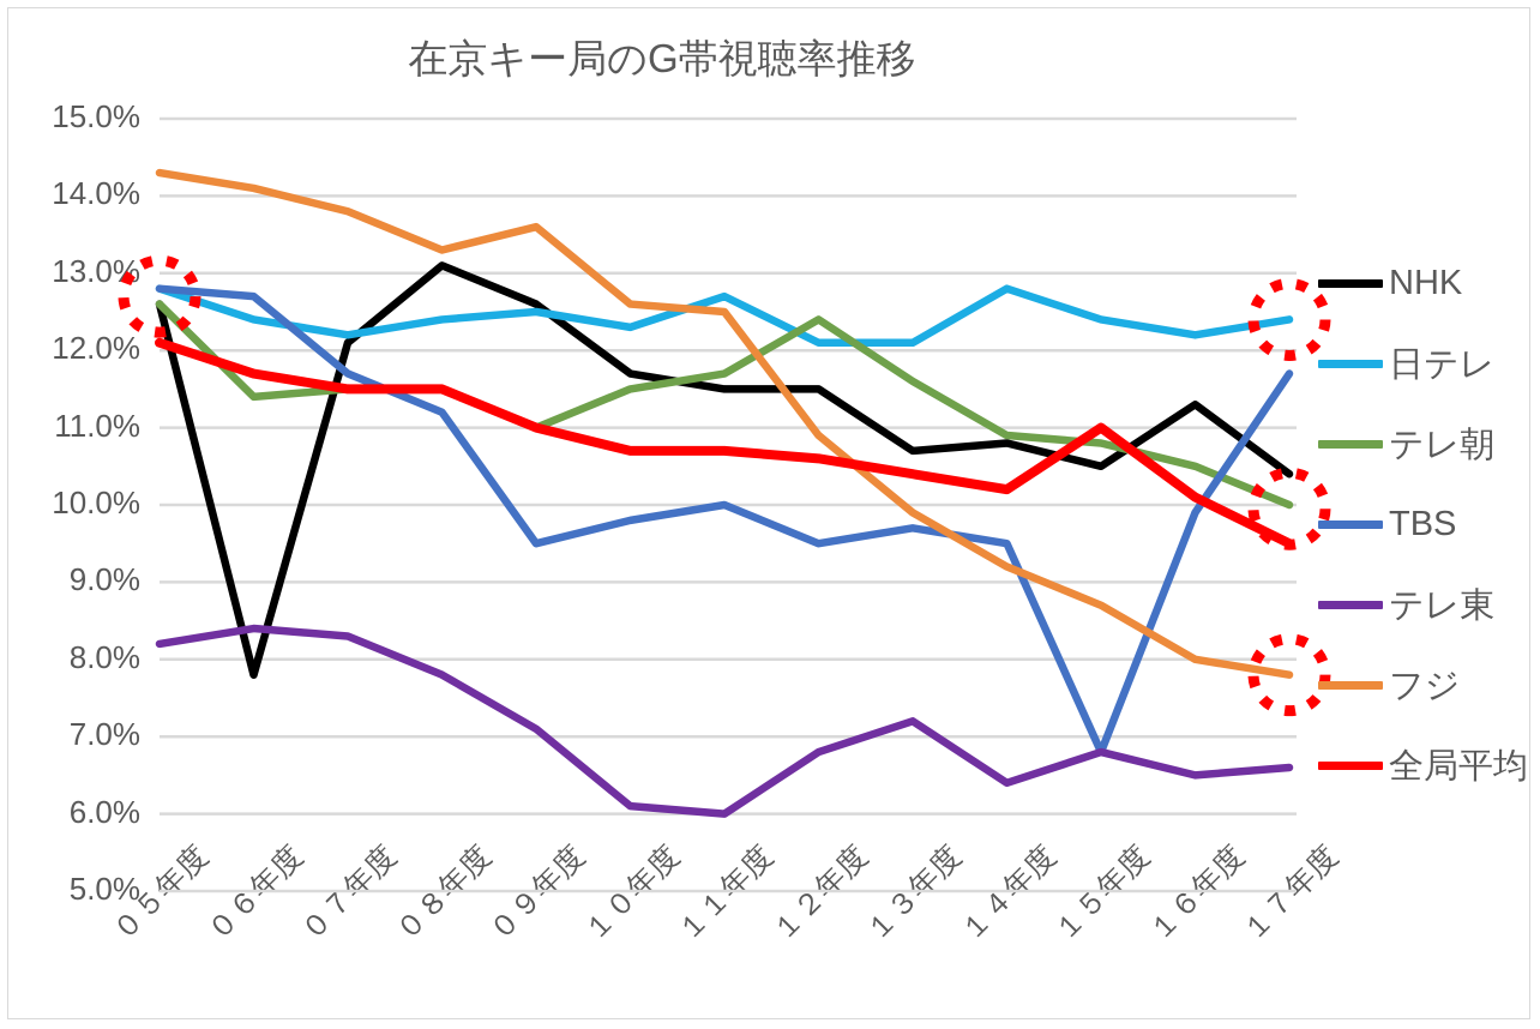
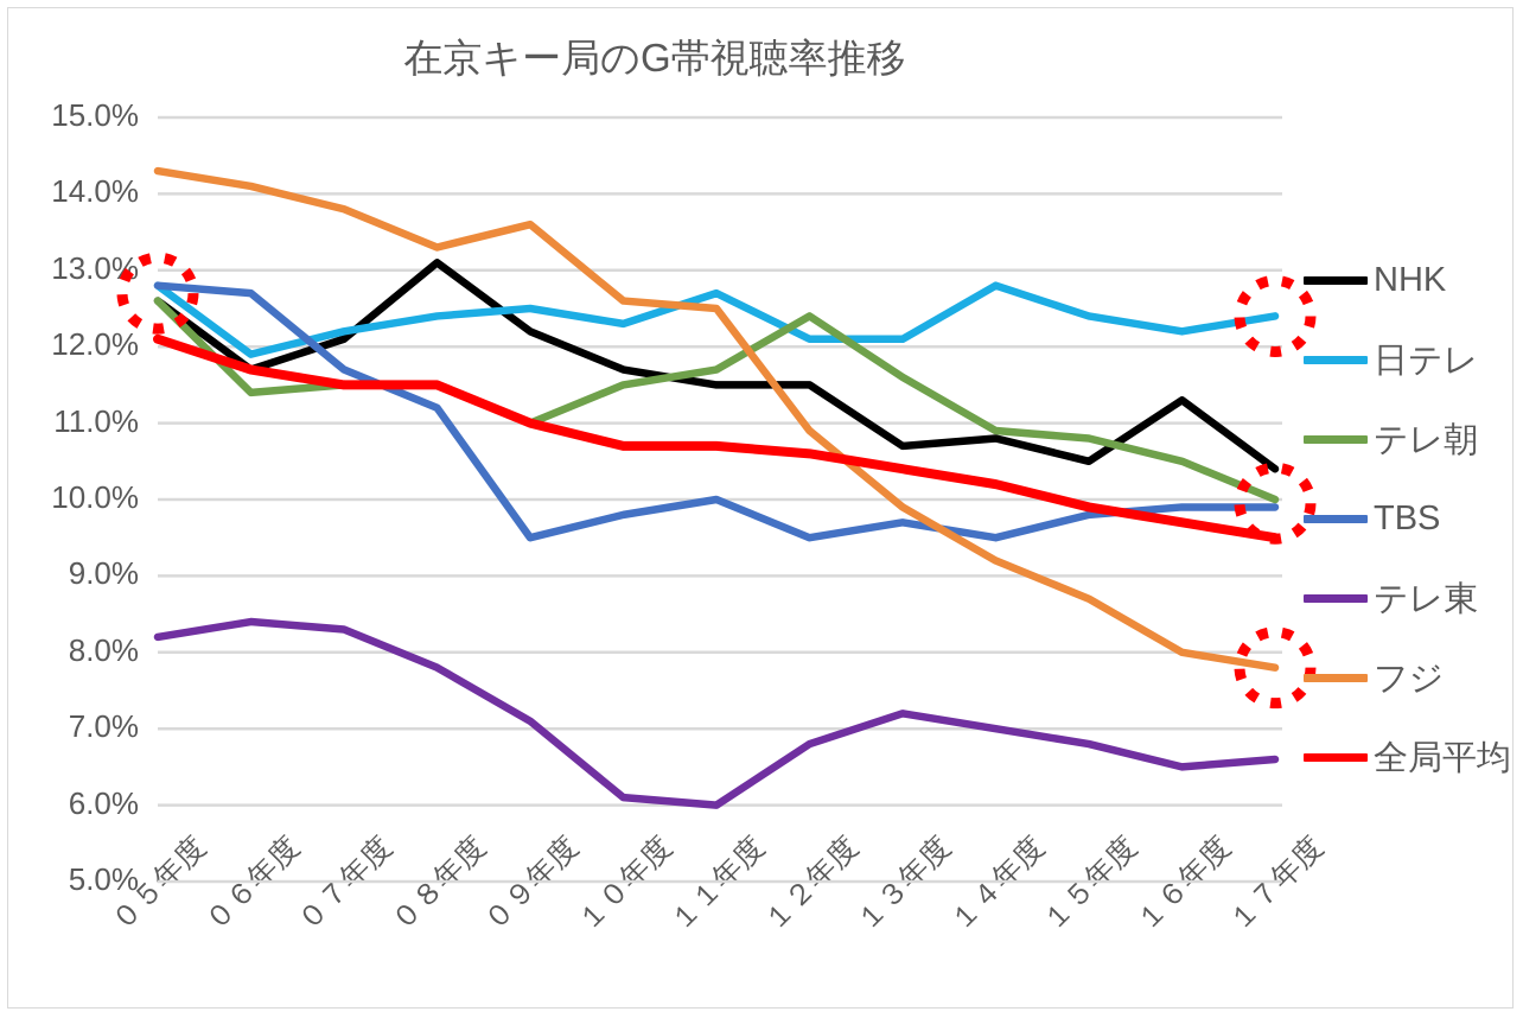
NHK/０６年度: 7.8% -> 11.7%
日テレ/０６年度: 12.4% -> 11.9%
NHK/０９年度: 12.6% -> 12.2%
テレ東/１４年度: 6.4% -> 7.0%
TBS/１５年度: 6.8% -> 9.8%
全局平均/１５年度: 11.0% -> 9.9%
全局平均/１６年度: 10.1% -> 9.7%
TBS/１７年度: 11.7% -> 9.9%
